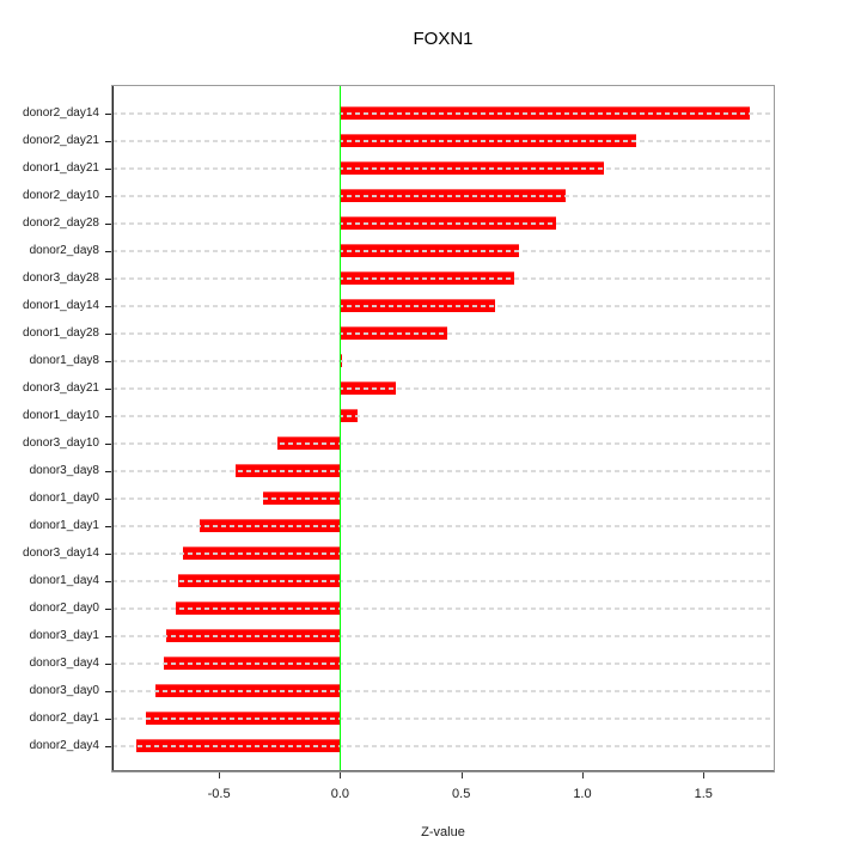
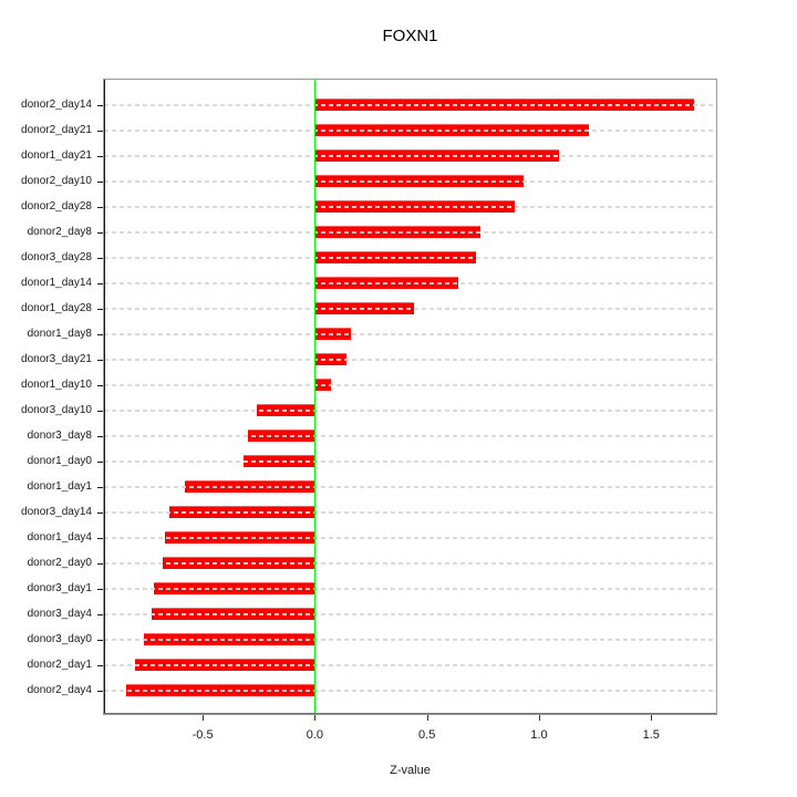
donor1_day8: 0.01 -> 0.16
donor3_day21: 0.23 -> 0.14
donor3_day8: -0.43 -> -0.30
